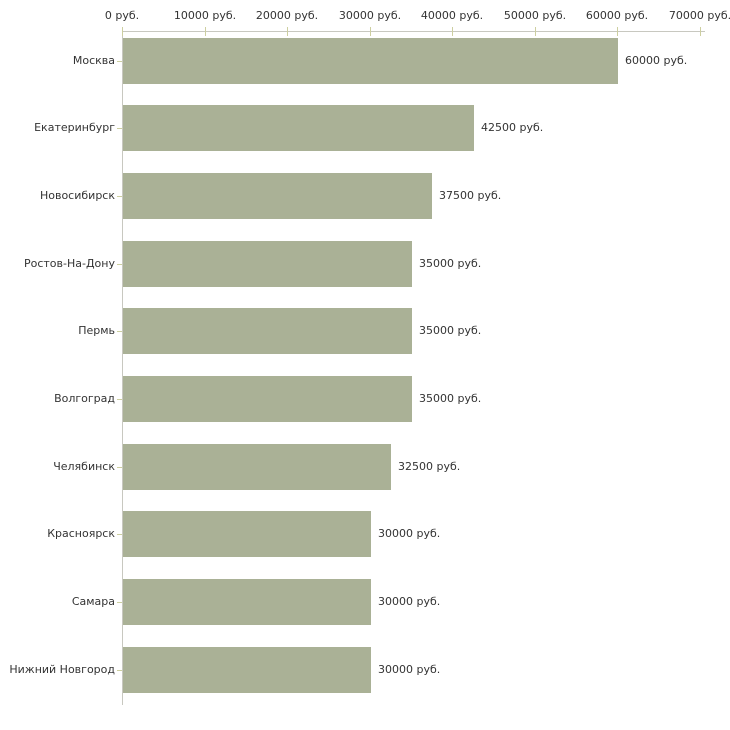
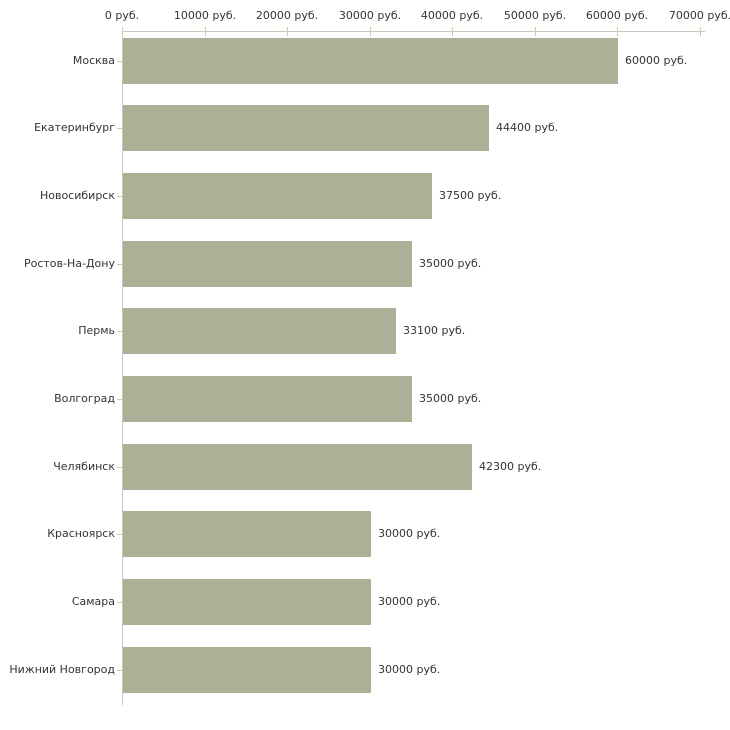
Екатеринбург: 42500 -> 44400
Пермь: 35000 -> 33100
Челябинск: 32500 -> 42300
